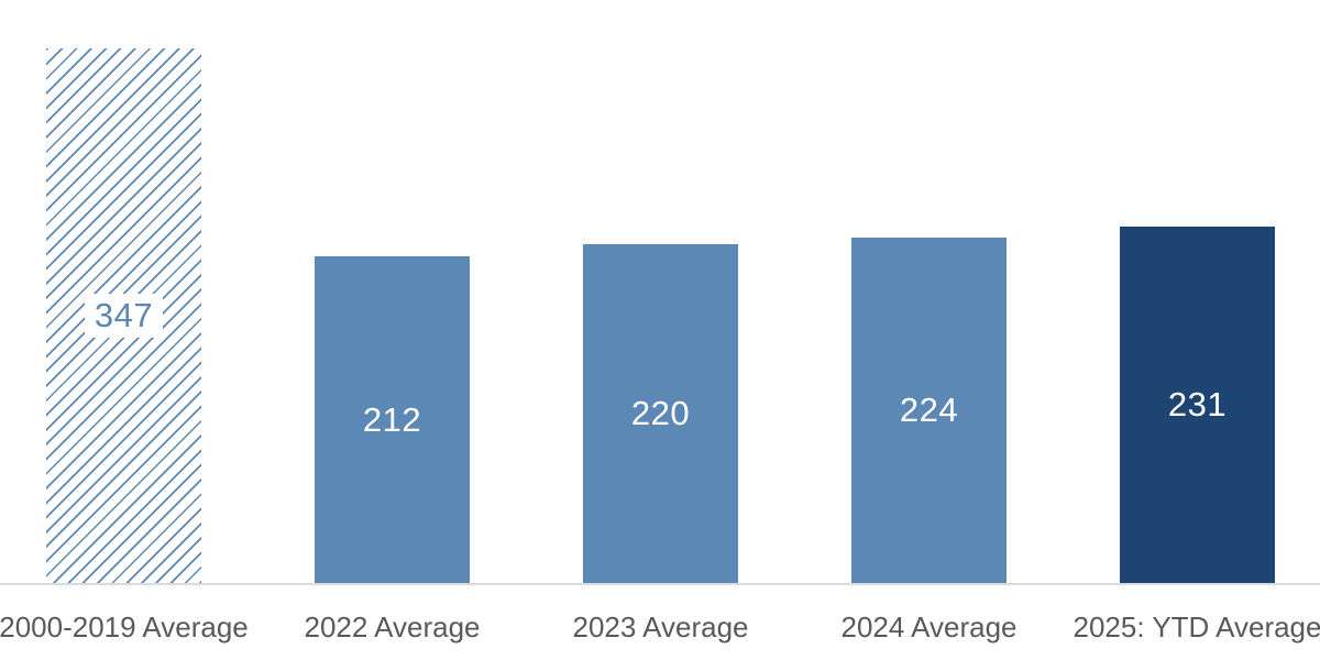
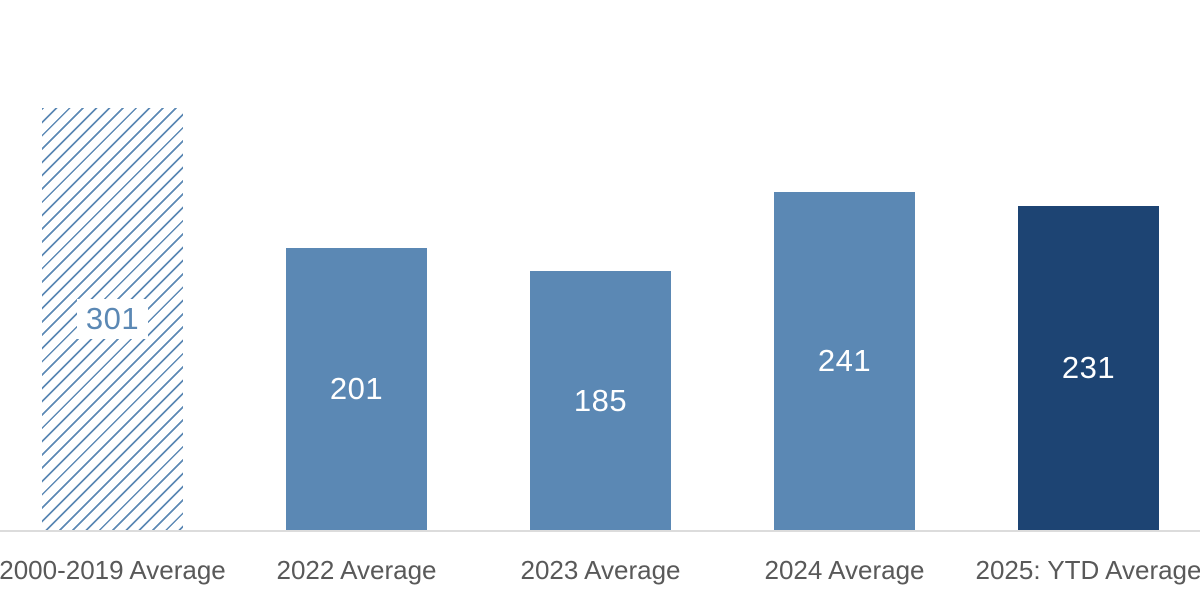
2000-2019 Average: 347 -> 301
2022 Average: 212 -> 201
2023 Average: 220 -> 185
2024 Average: 224 -> 241
